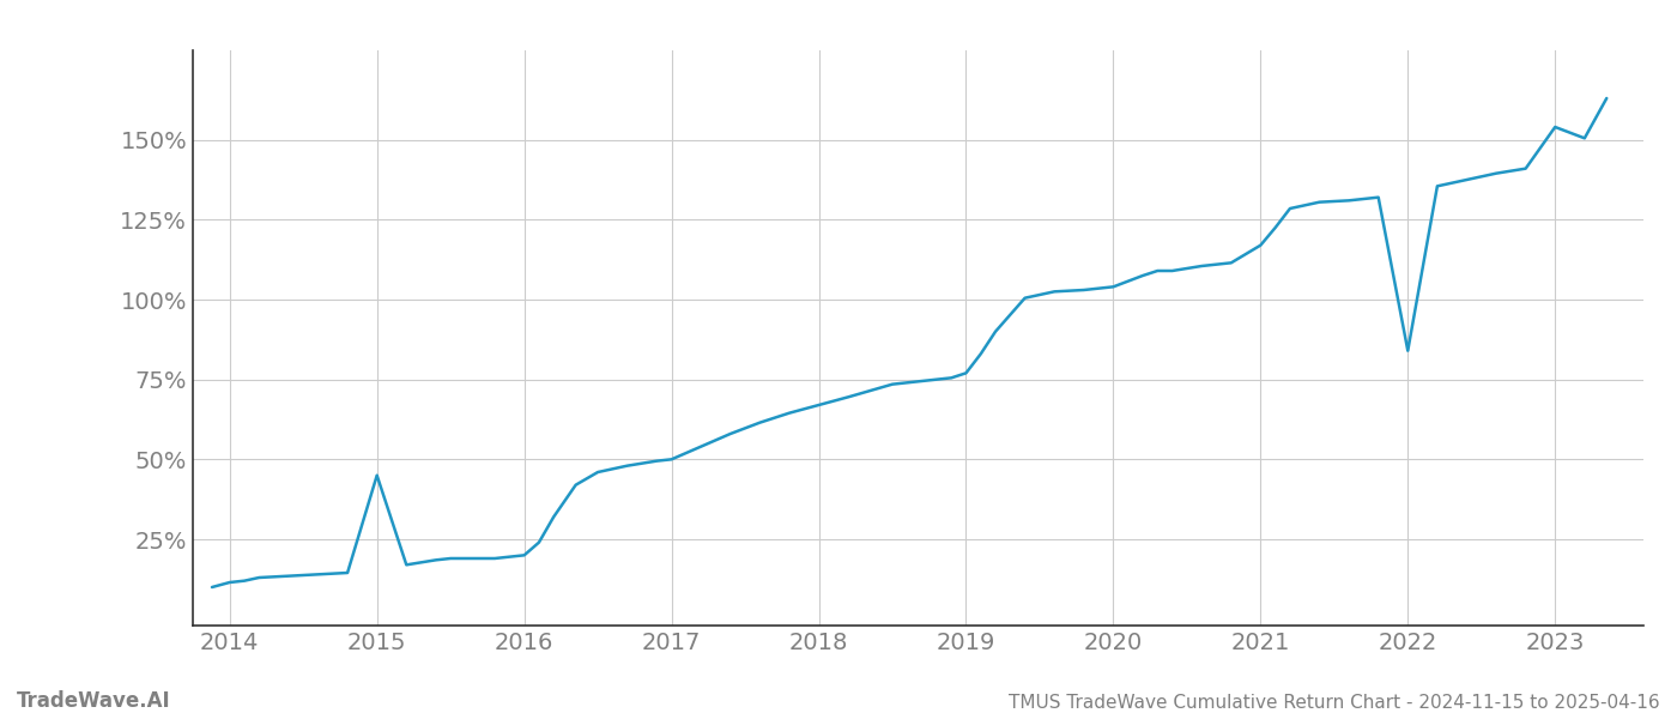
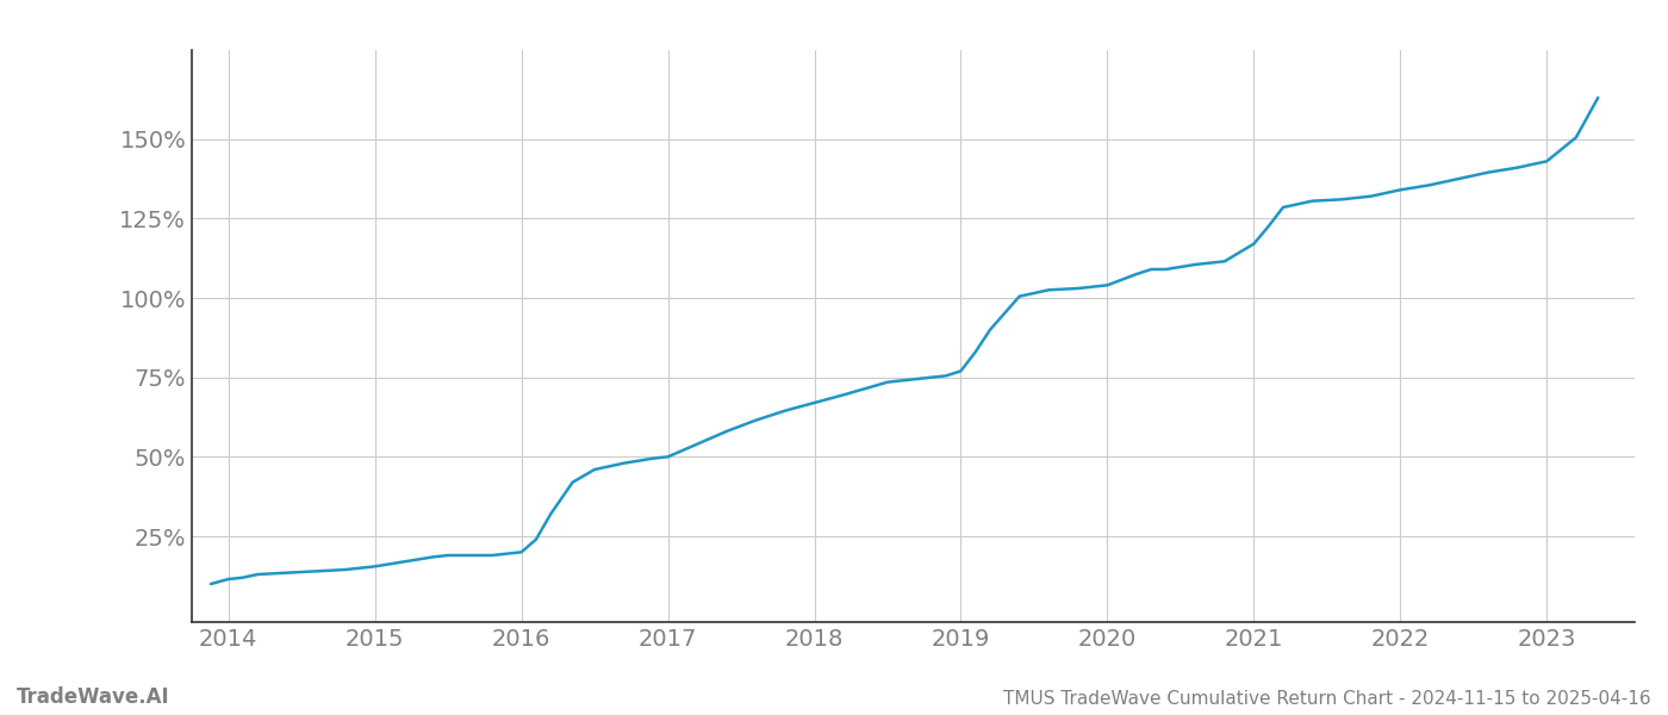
2015: 45.0% -> 15.5%
2022: 84.0% -> 134.0%
2023: 154.0% -> 143.0%
